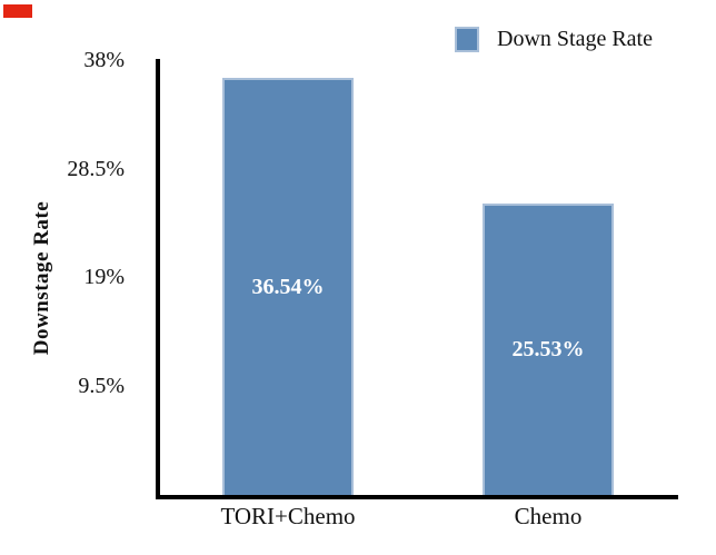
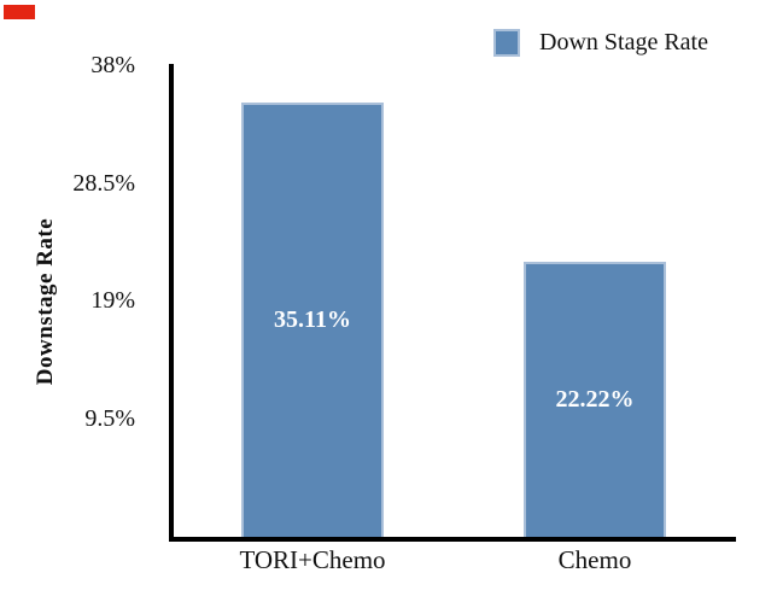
TORI+Chemo: 36.54% -> 35.11%
Chemo: 25.53% -> 22.22%
